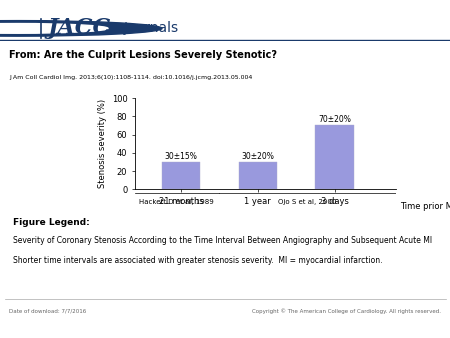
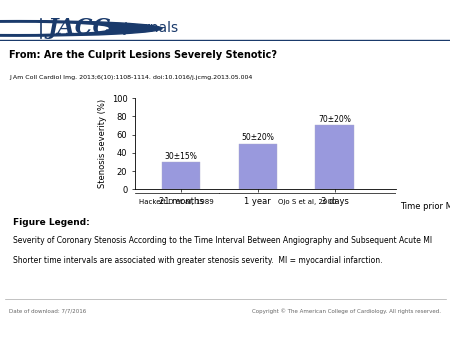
1 year: 30 -> 50
